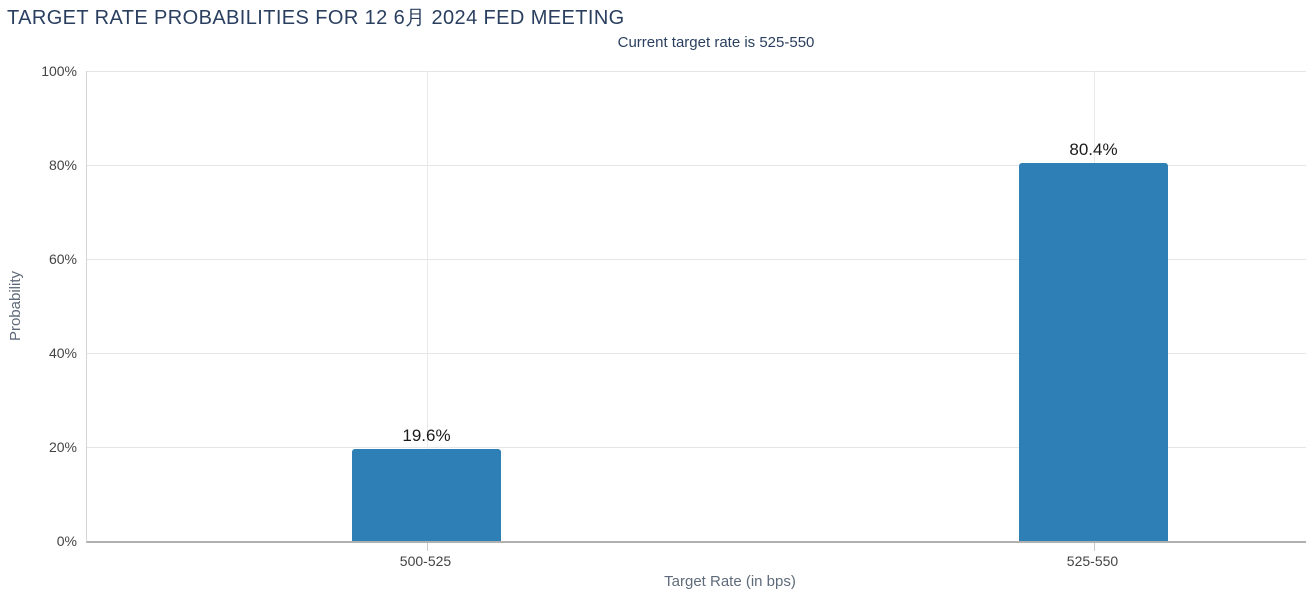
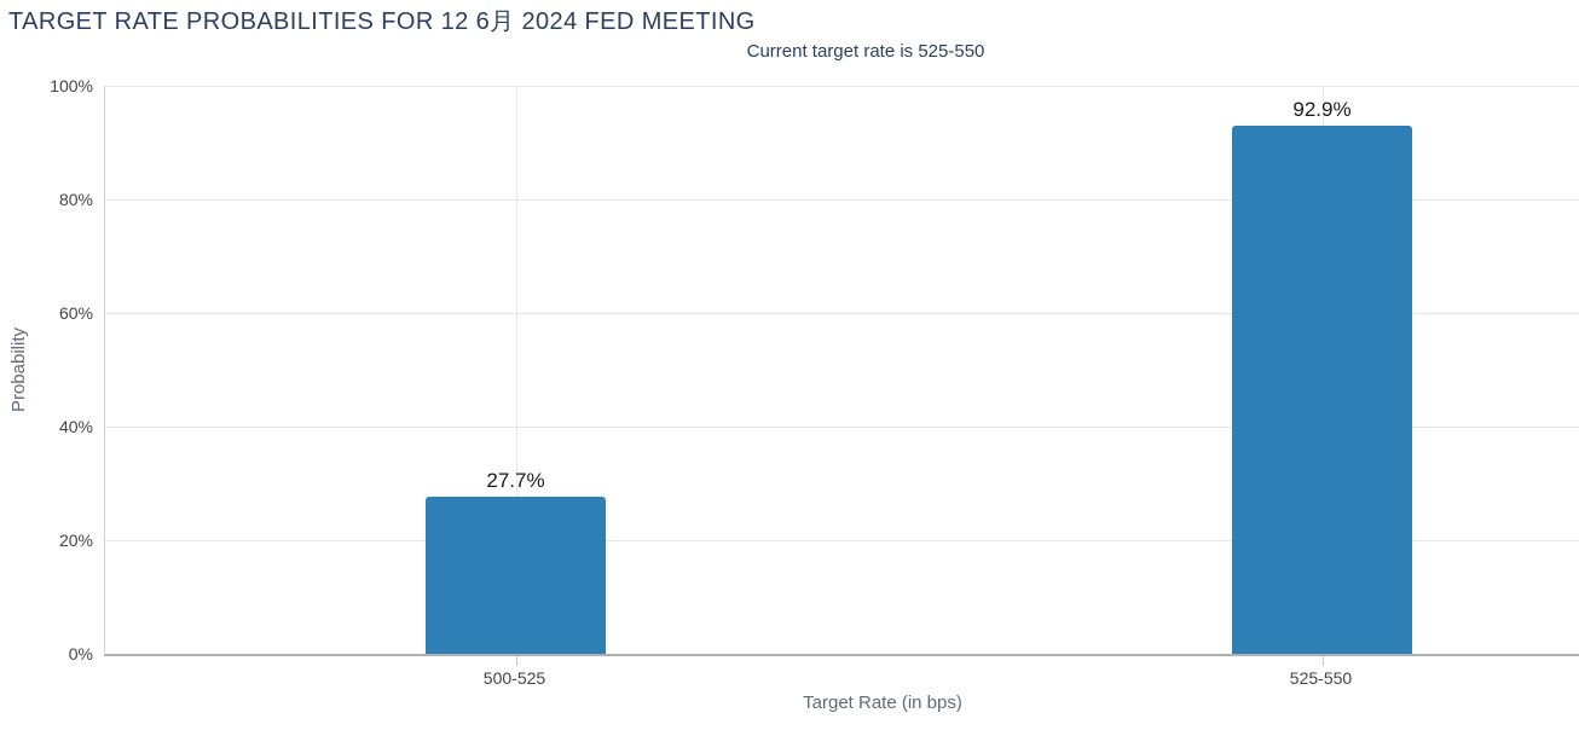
500-525: 19.6% -> 27.7%
525-550: 80.4% -> 92.9%
